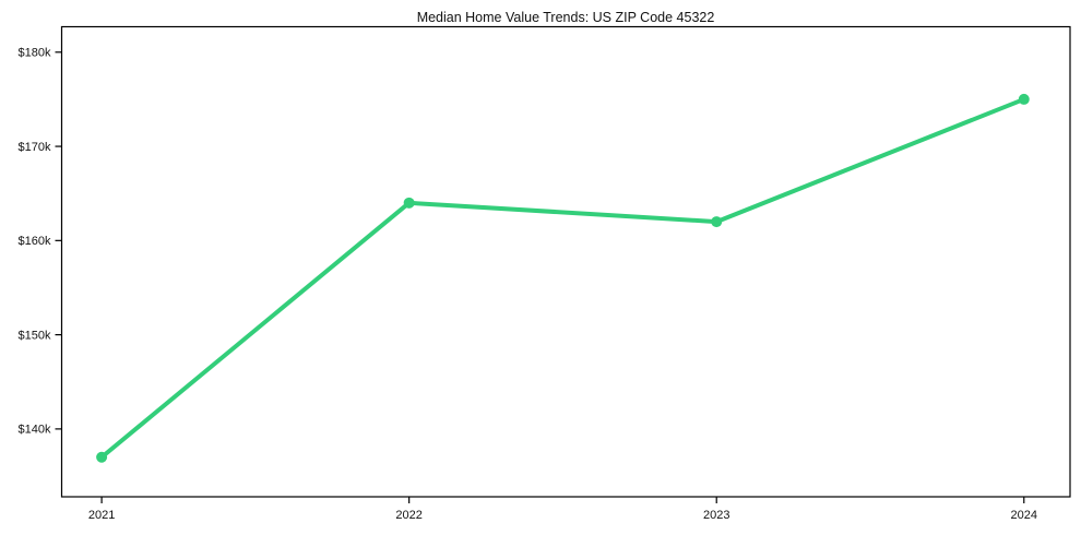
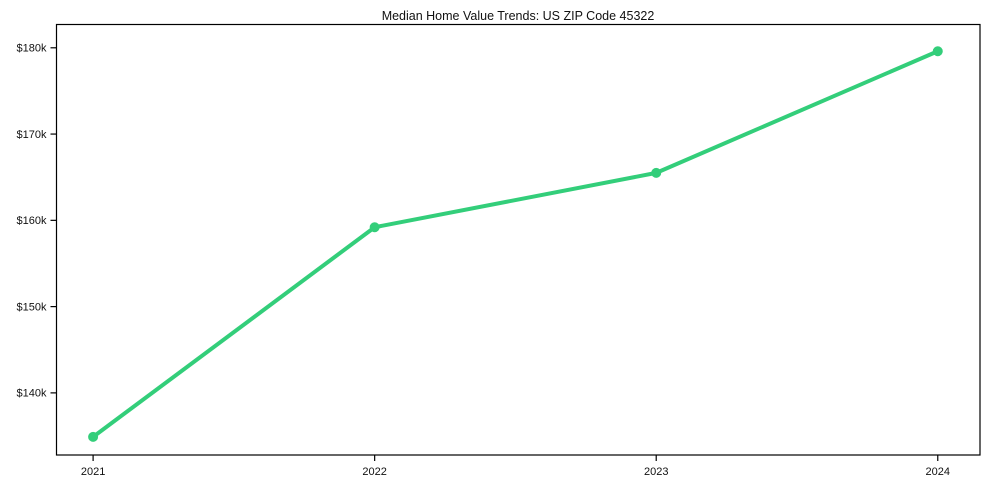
2021: $137k -> $135k
2022: $164k -> $159k
2023: $162k -> $166k
2024: $175k -> $180k
